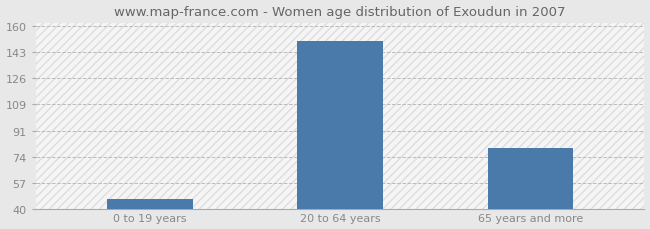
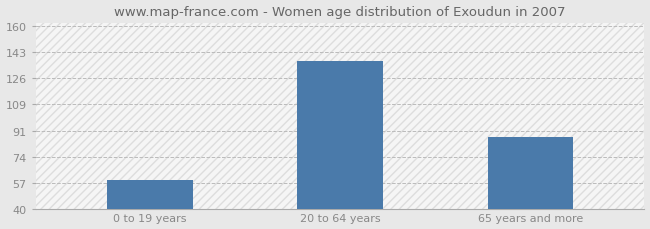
0 to 19 years: 46 -> 59
20 to 64 years: 150 -> 137
65 years and more: 80 -> 87
